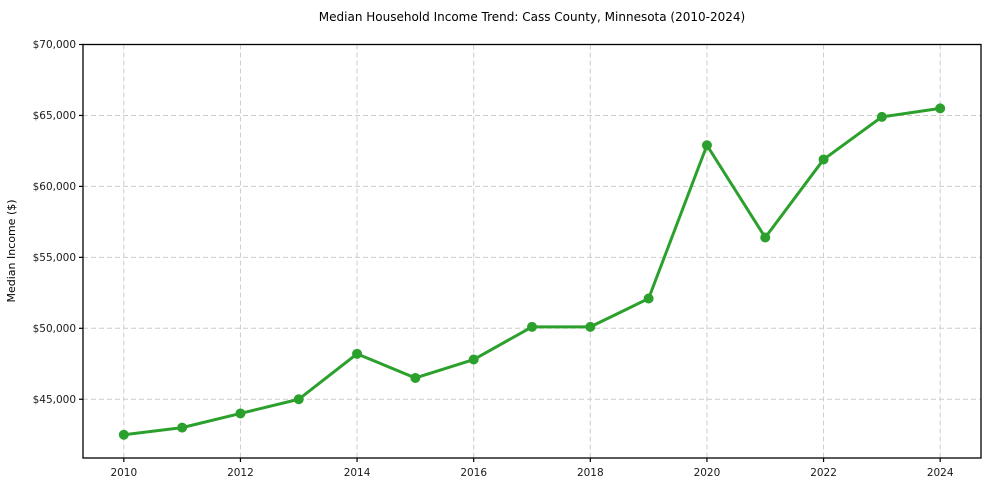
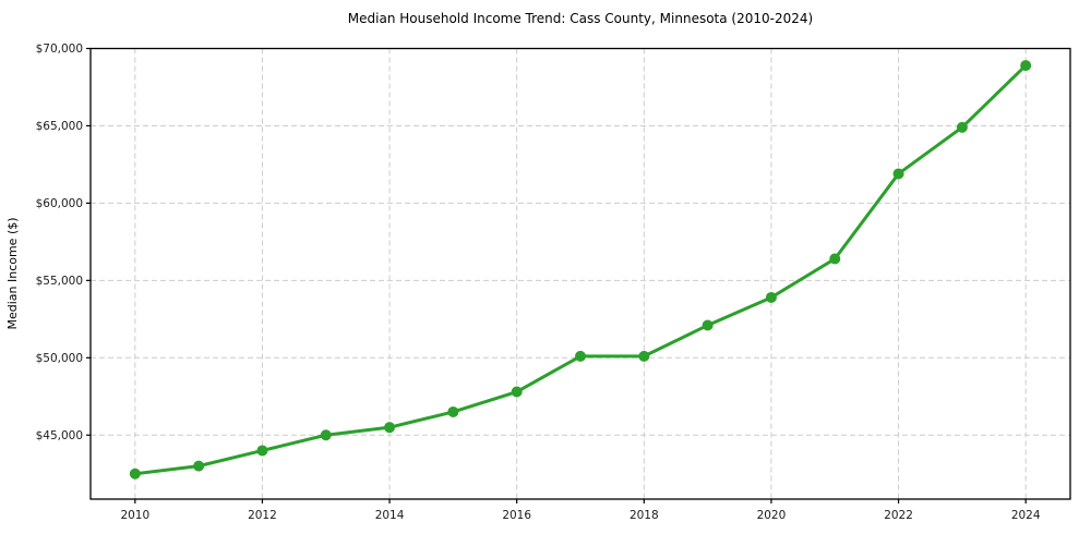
2014: $48200 -> $45500
2020: $62900 -> $53900
2024: $65500 -> $68900
